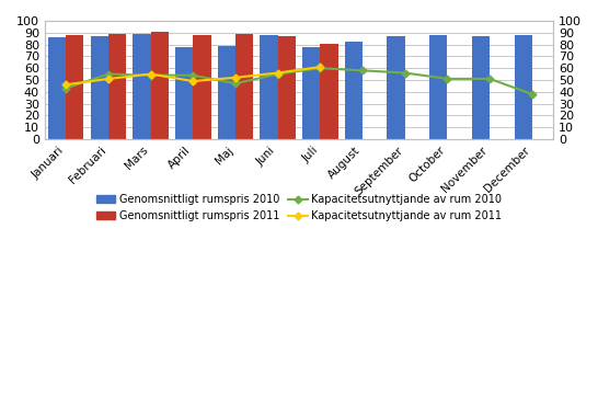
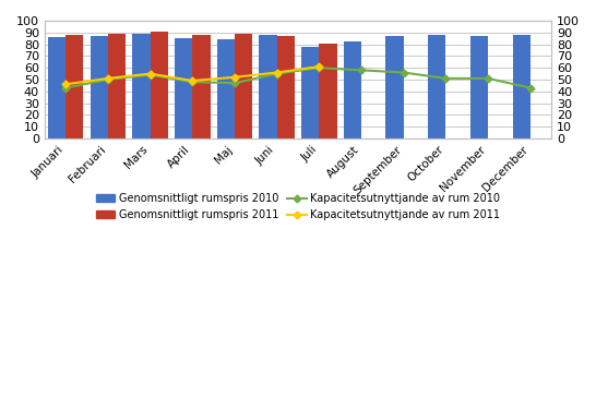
Kapacitetsutnyttjande av rum 2010/Februari: 55 -> 50
Genomsnittligt rumspris 2010/April: 78 -> 85
Kapacitetsutnyttjande av rum 2010/April: 54 -> 48
Genomsnittligt rumspris 2010/Maj: 79 -> 84
Kapacitetsutnyttjande av rum 2010/December: 38 -> 43
